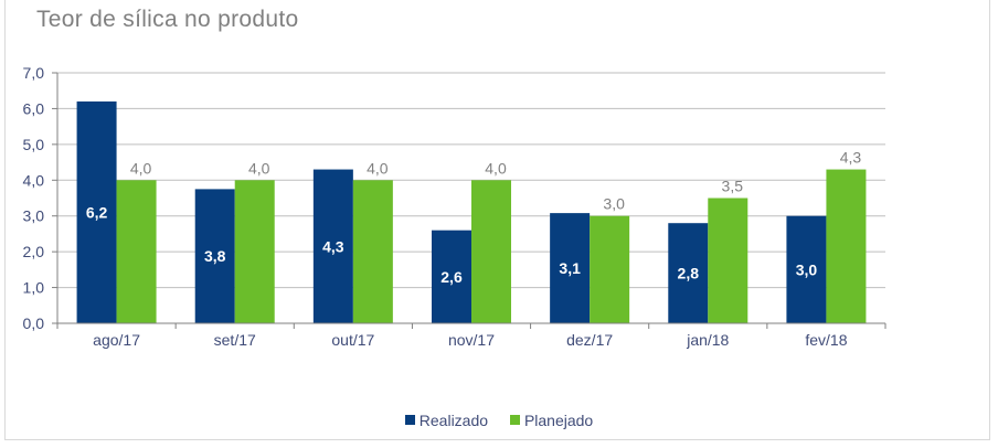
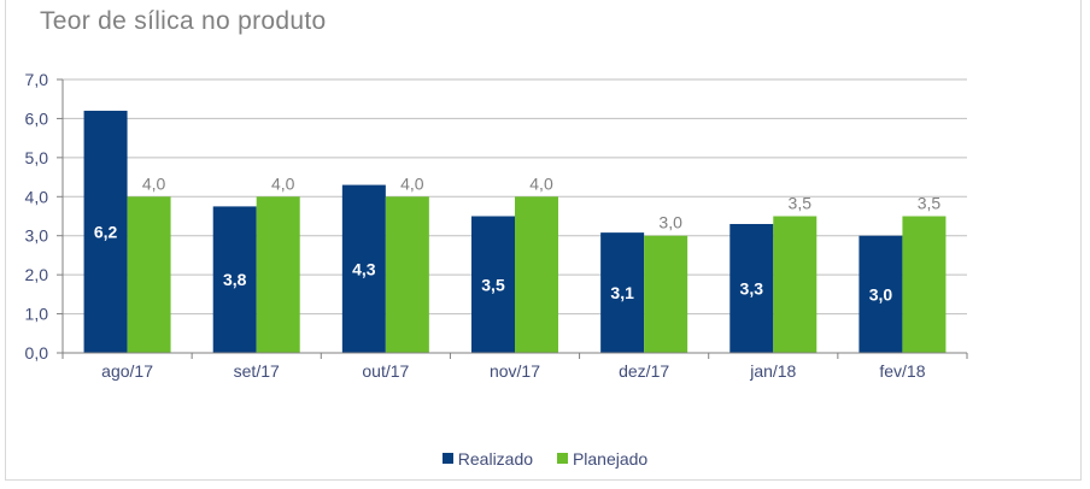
Realizado/nov/17: 2,6 -> 3,5
Realizado/jan/18: 2,8 -> 3,3
Planejado/fev/18: 4,3 -> 3,5
